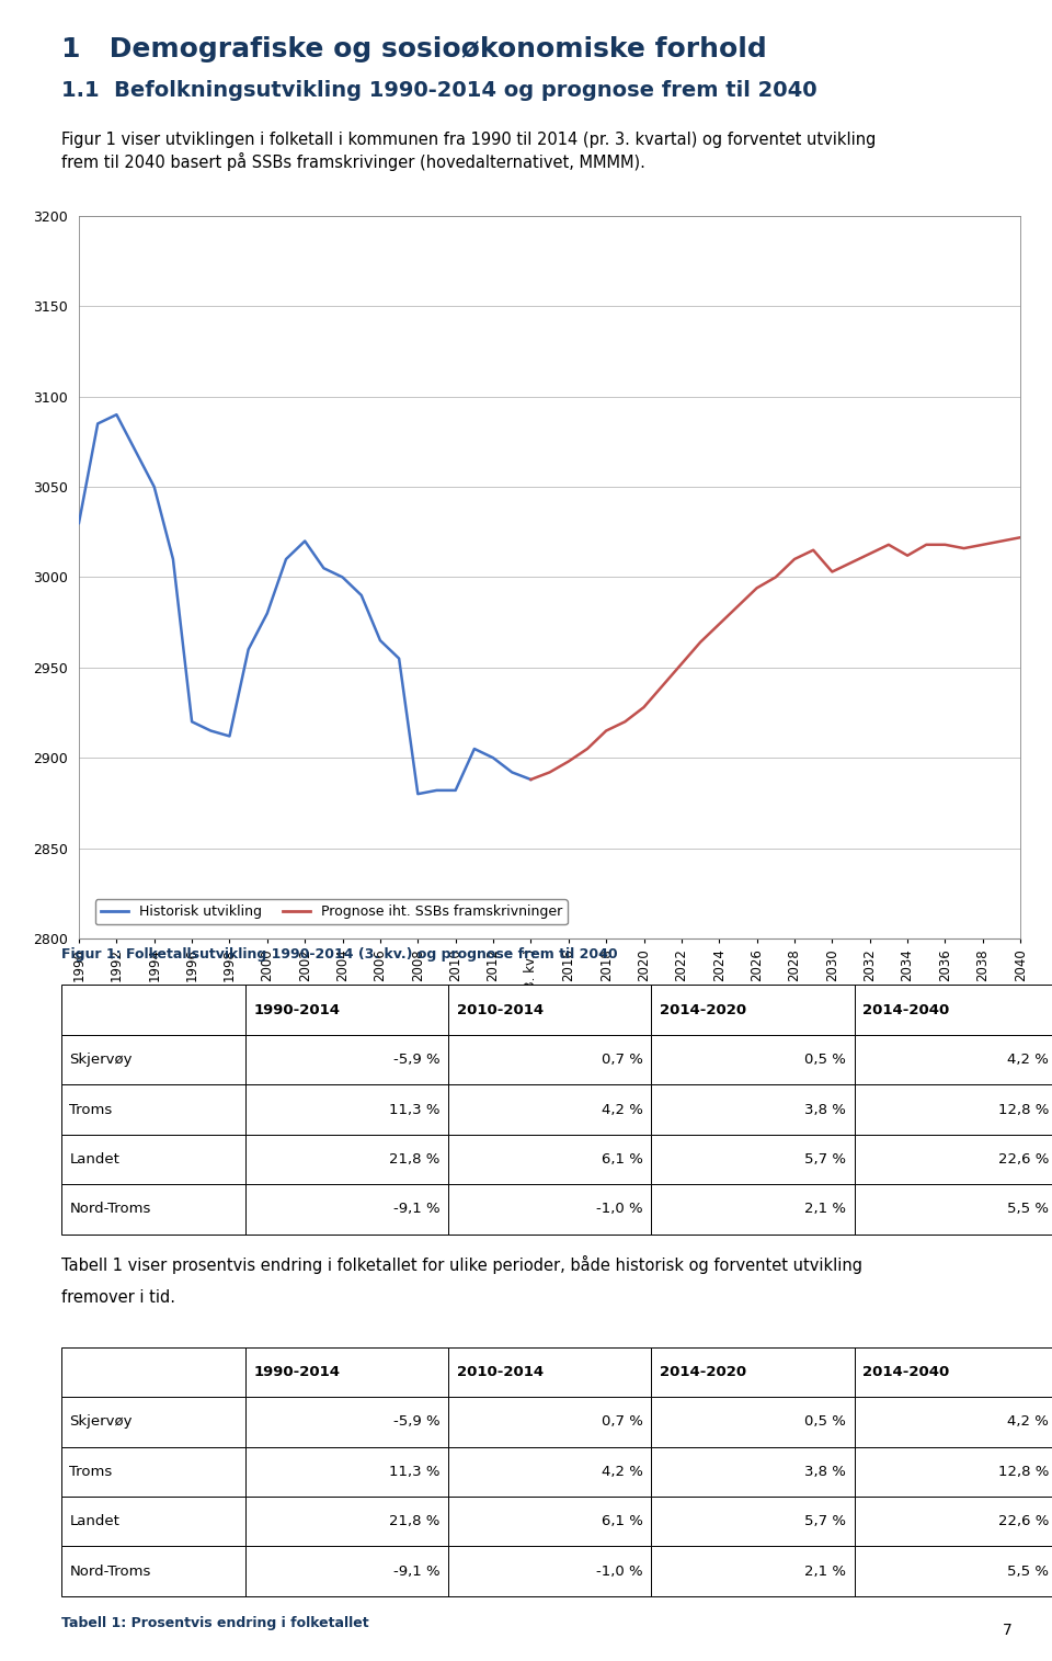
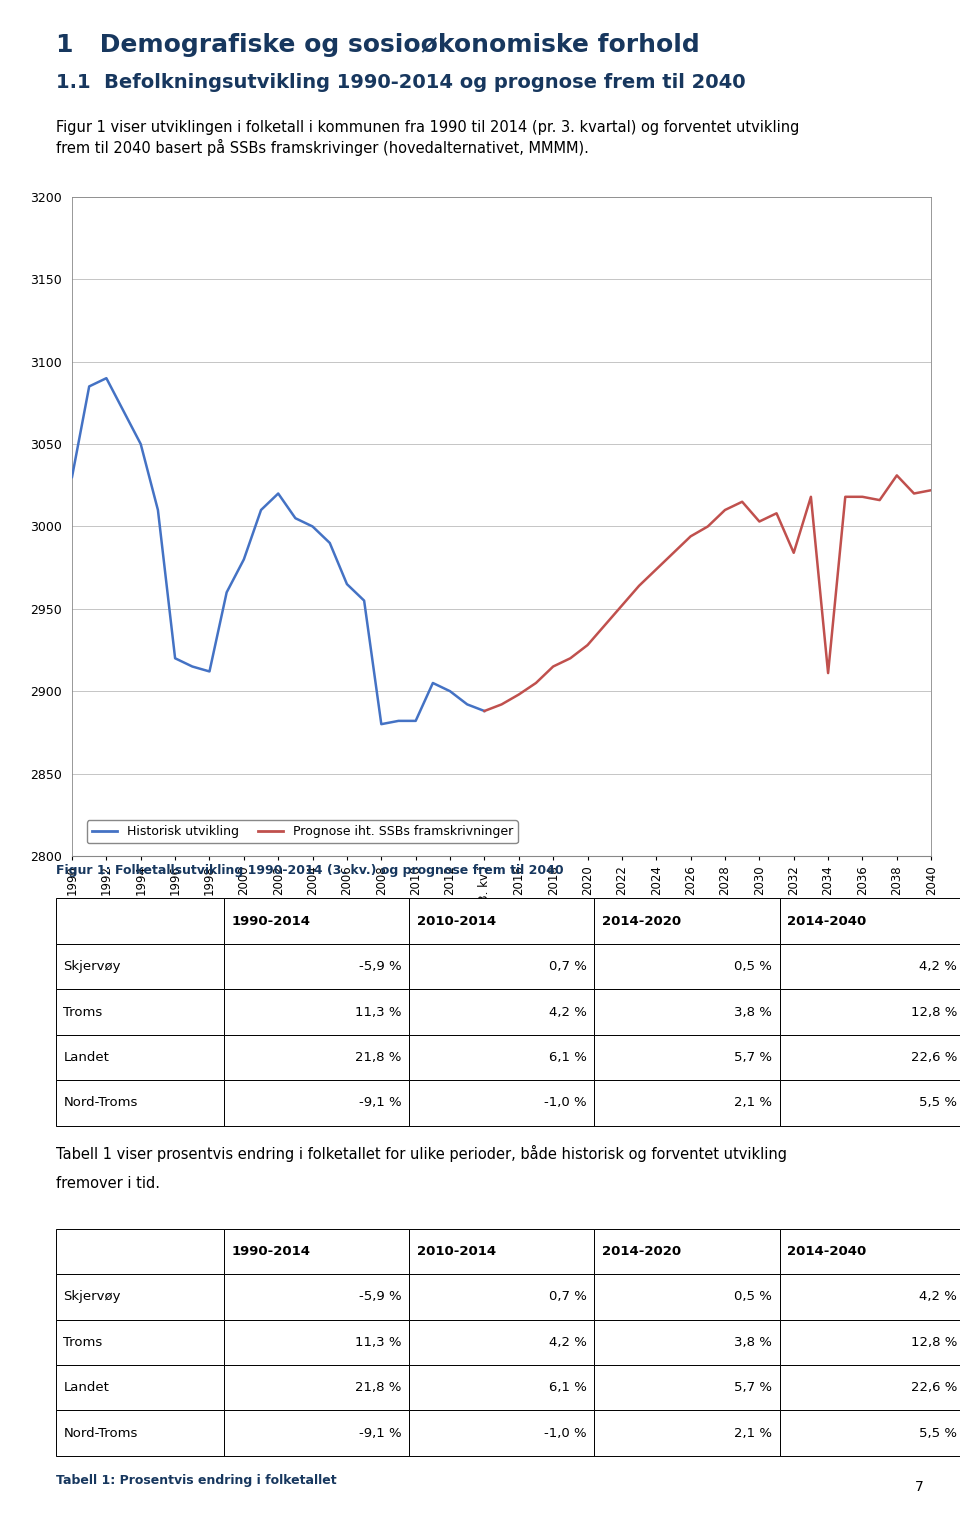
Prognose iht. SSBs framskrivninger/2032: 3013 -> 2984
Prognose iht. SSBs framskrivninger/2034: 3012 -> 2911
Prognose iht. SSBs framskrivninger/2038: 3018 -> 3031
